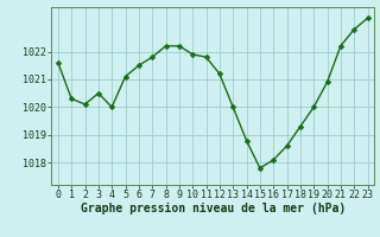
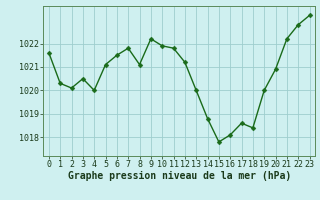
8: 1022.2 -> 1021.1
18: 1019.3 -> 1018.4
